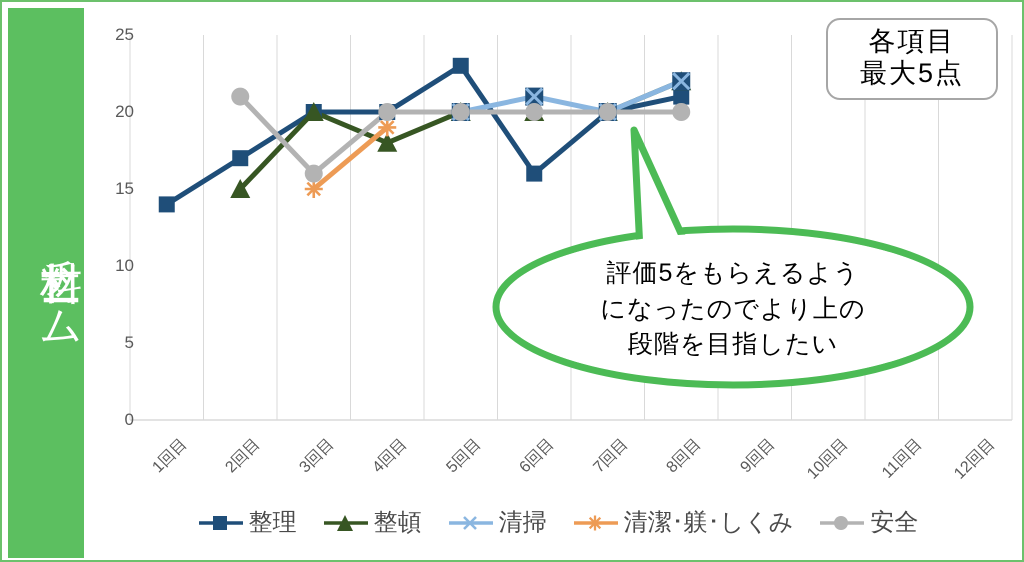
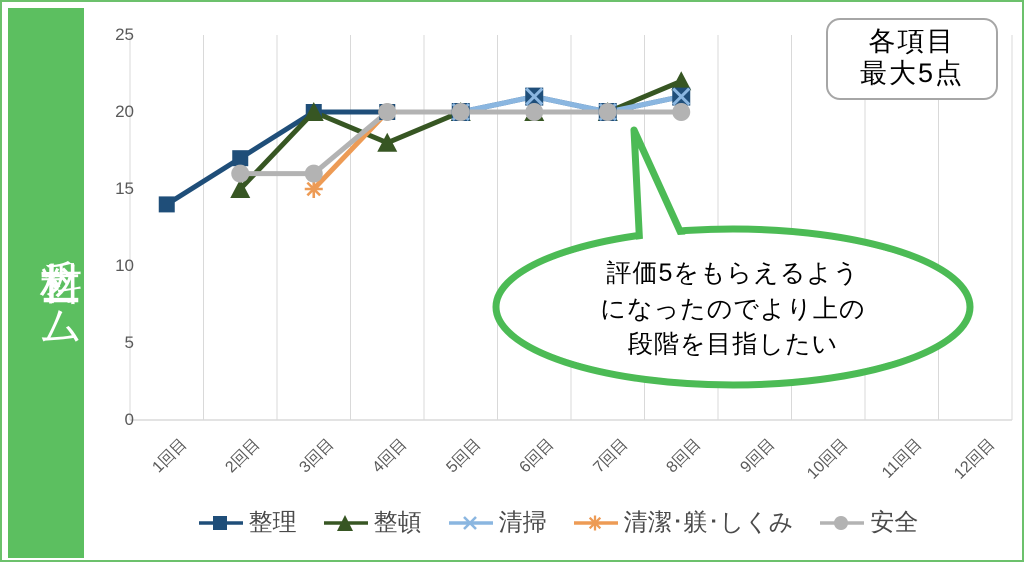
安全/2回目: 21 -> 16
清潔･躾･しくみ/4回目: 19 -> 20
整理/5回目: 23 -> 20
整理/6回目: 16 -> 21
清掃/8回目: 22 -> 21
